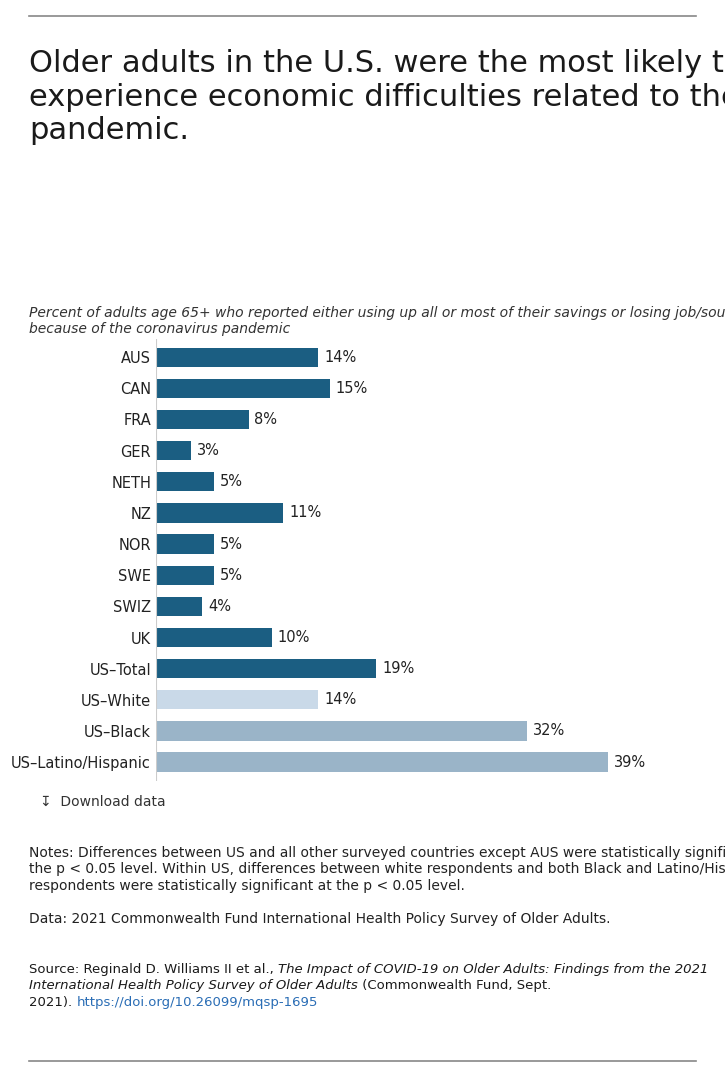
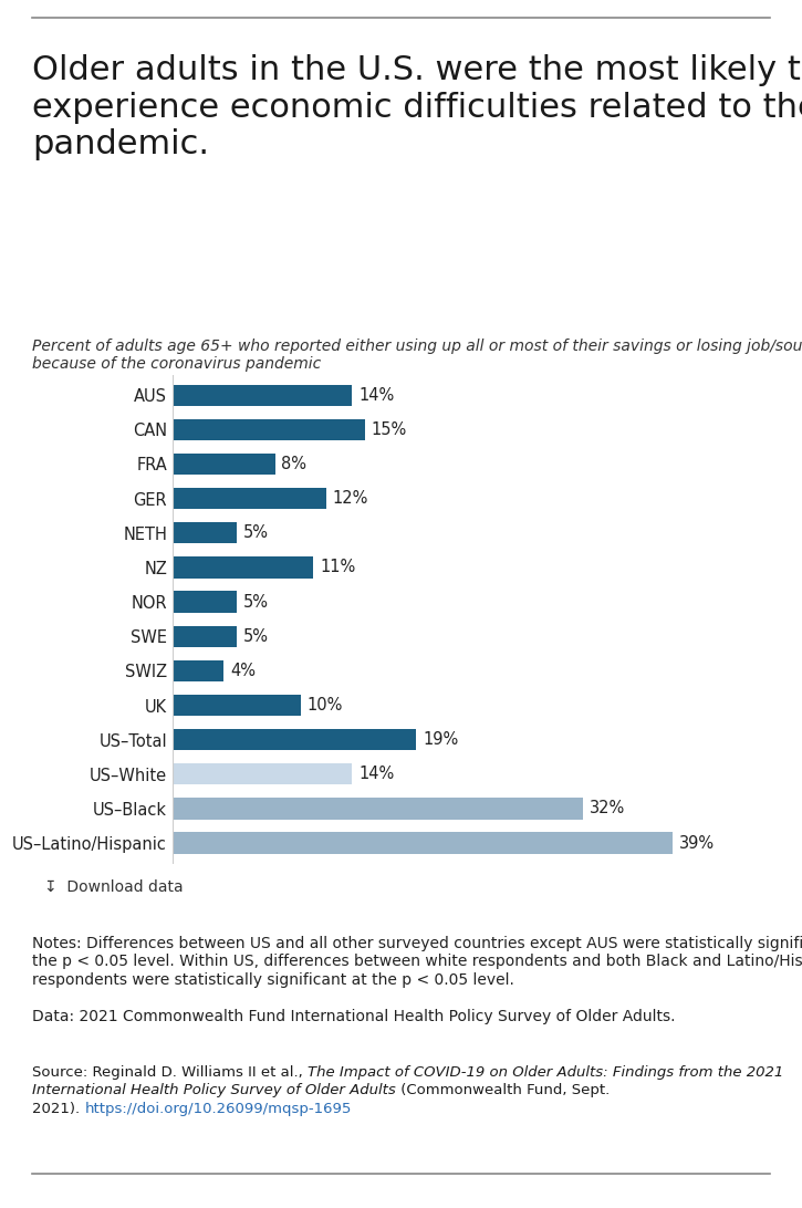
GER: 3% -> 12%
